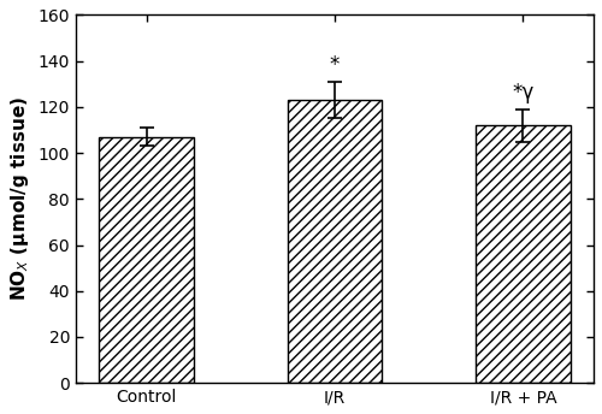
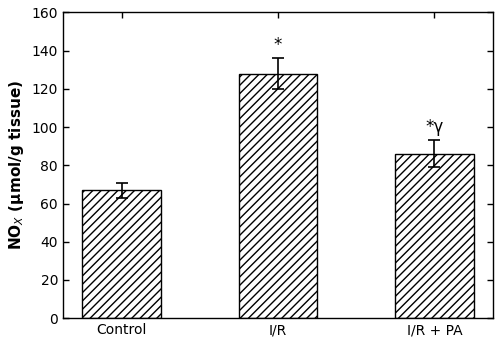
Control: 107 -> 67
I/R: 123 -> 128
I/R + PA: 112 -> 86
